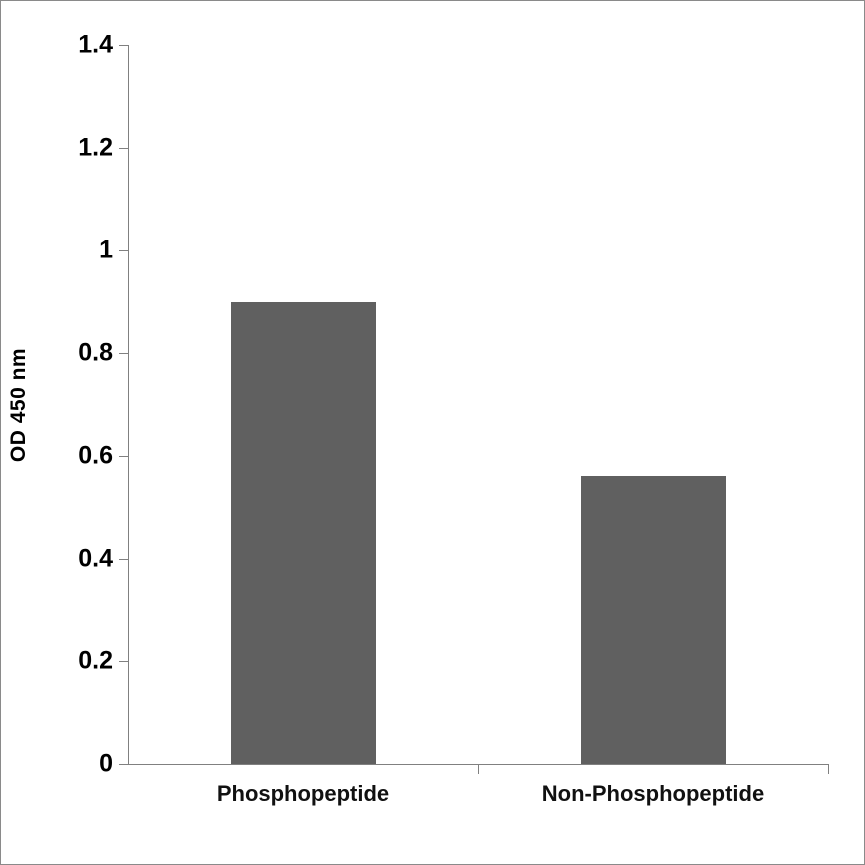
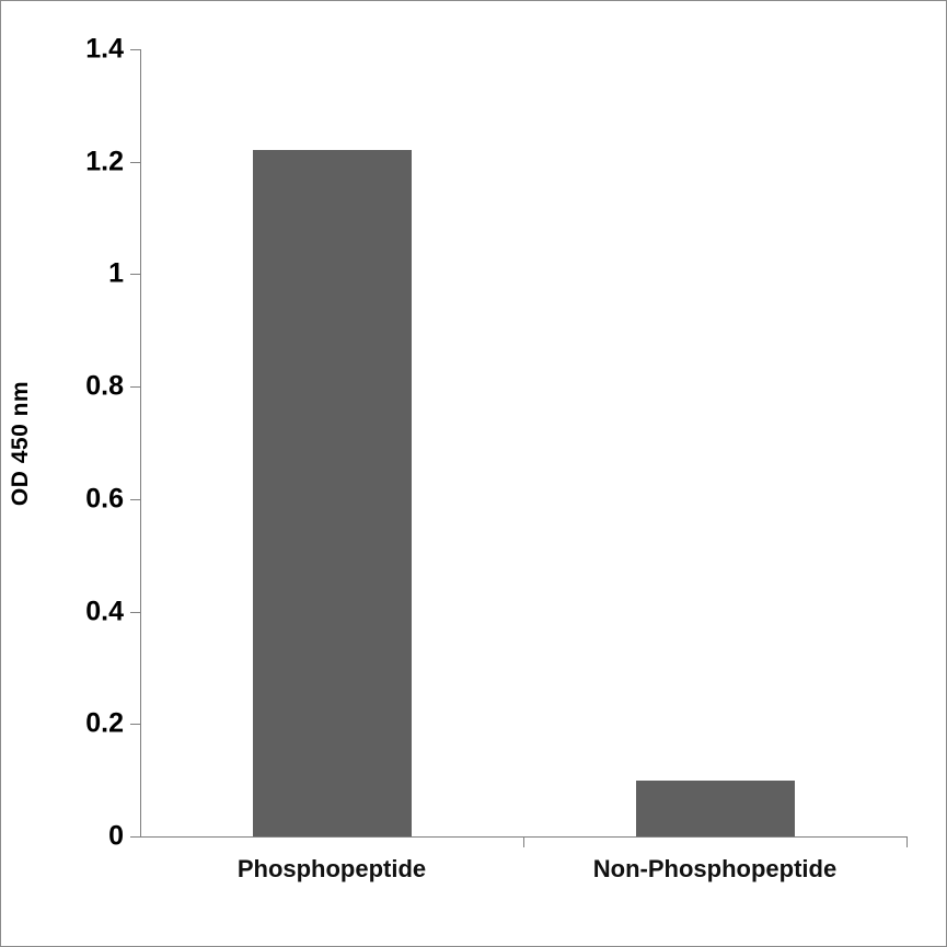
Phosphopeptide: 0.90 -> 1.22
Non-Phosphopeptide: 0.56 -> 0.10
